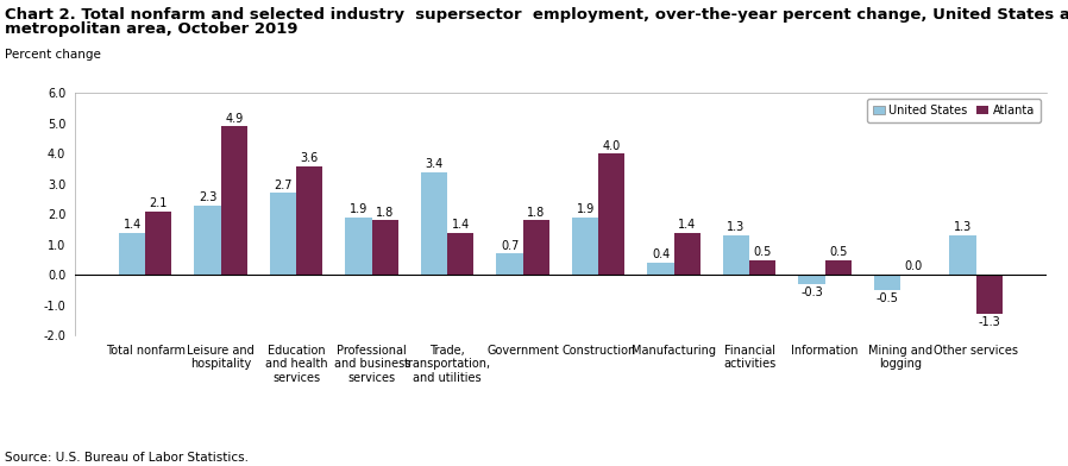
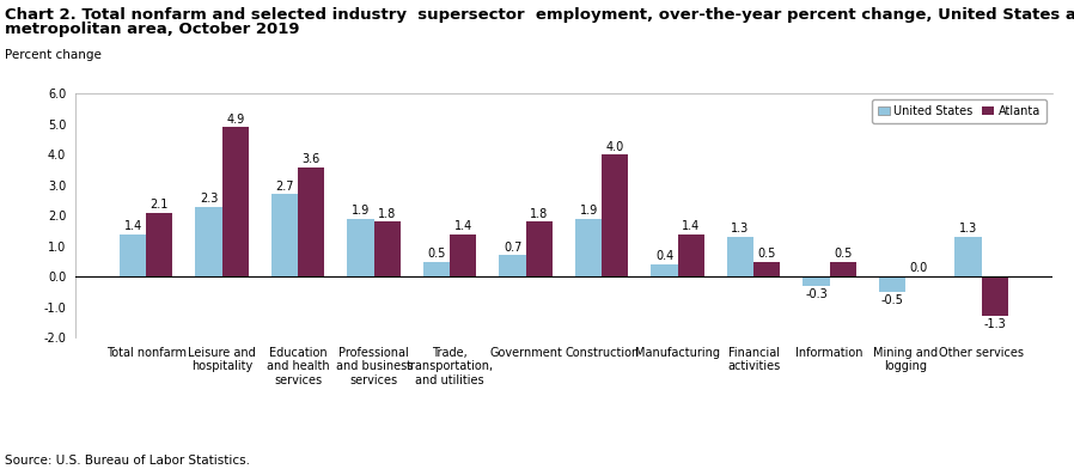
United States/Trade, transportation, and utilities: 3.4 -> 0.5
